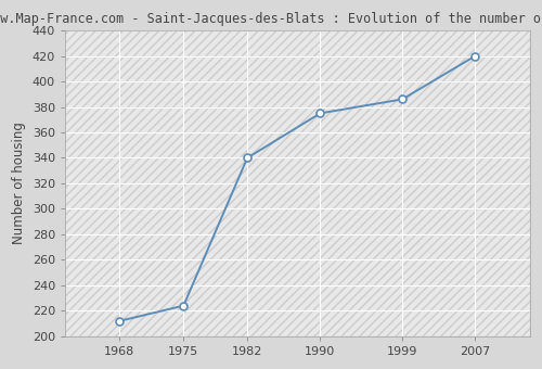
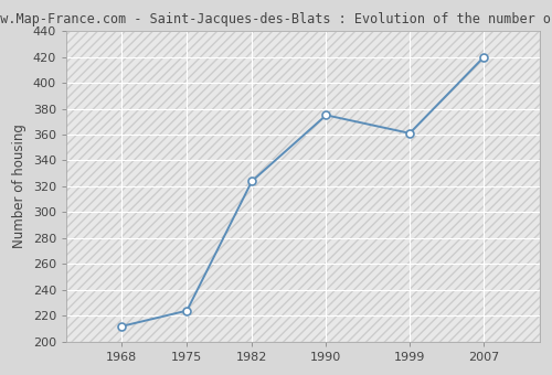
1982: 340 -> 324
1999: 386 -> 361
